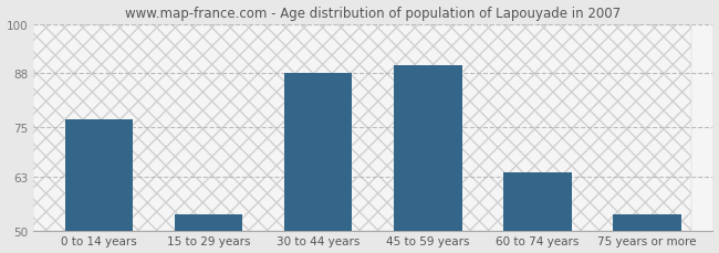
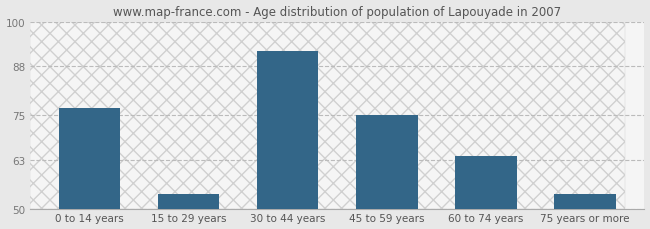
30 to 44 years: 88 -> 92
45 to 59 years: 90 -> 75
